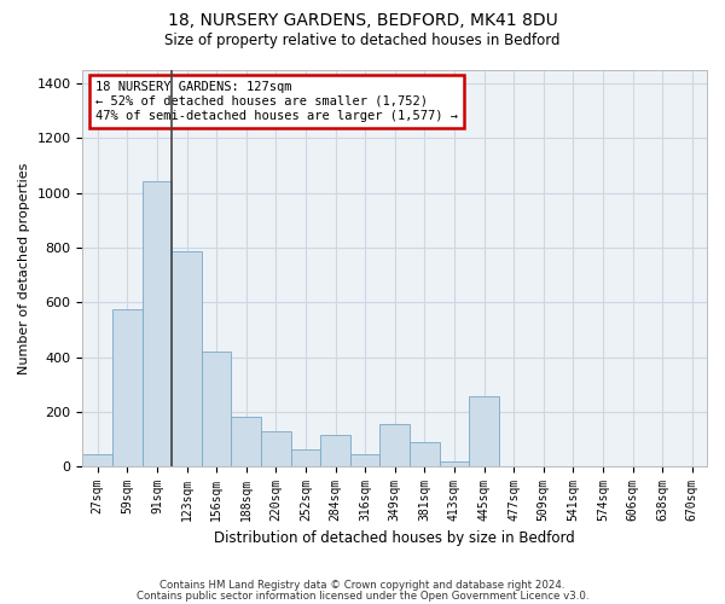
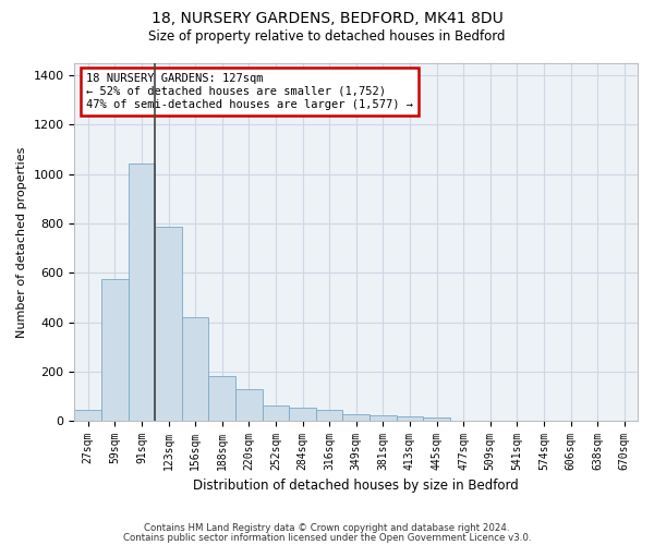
284sqm: 115 -> 55
349sqm: 155 -> 28
381sqm: 90 -> 25
445sqm: 255 -> 12
